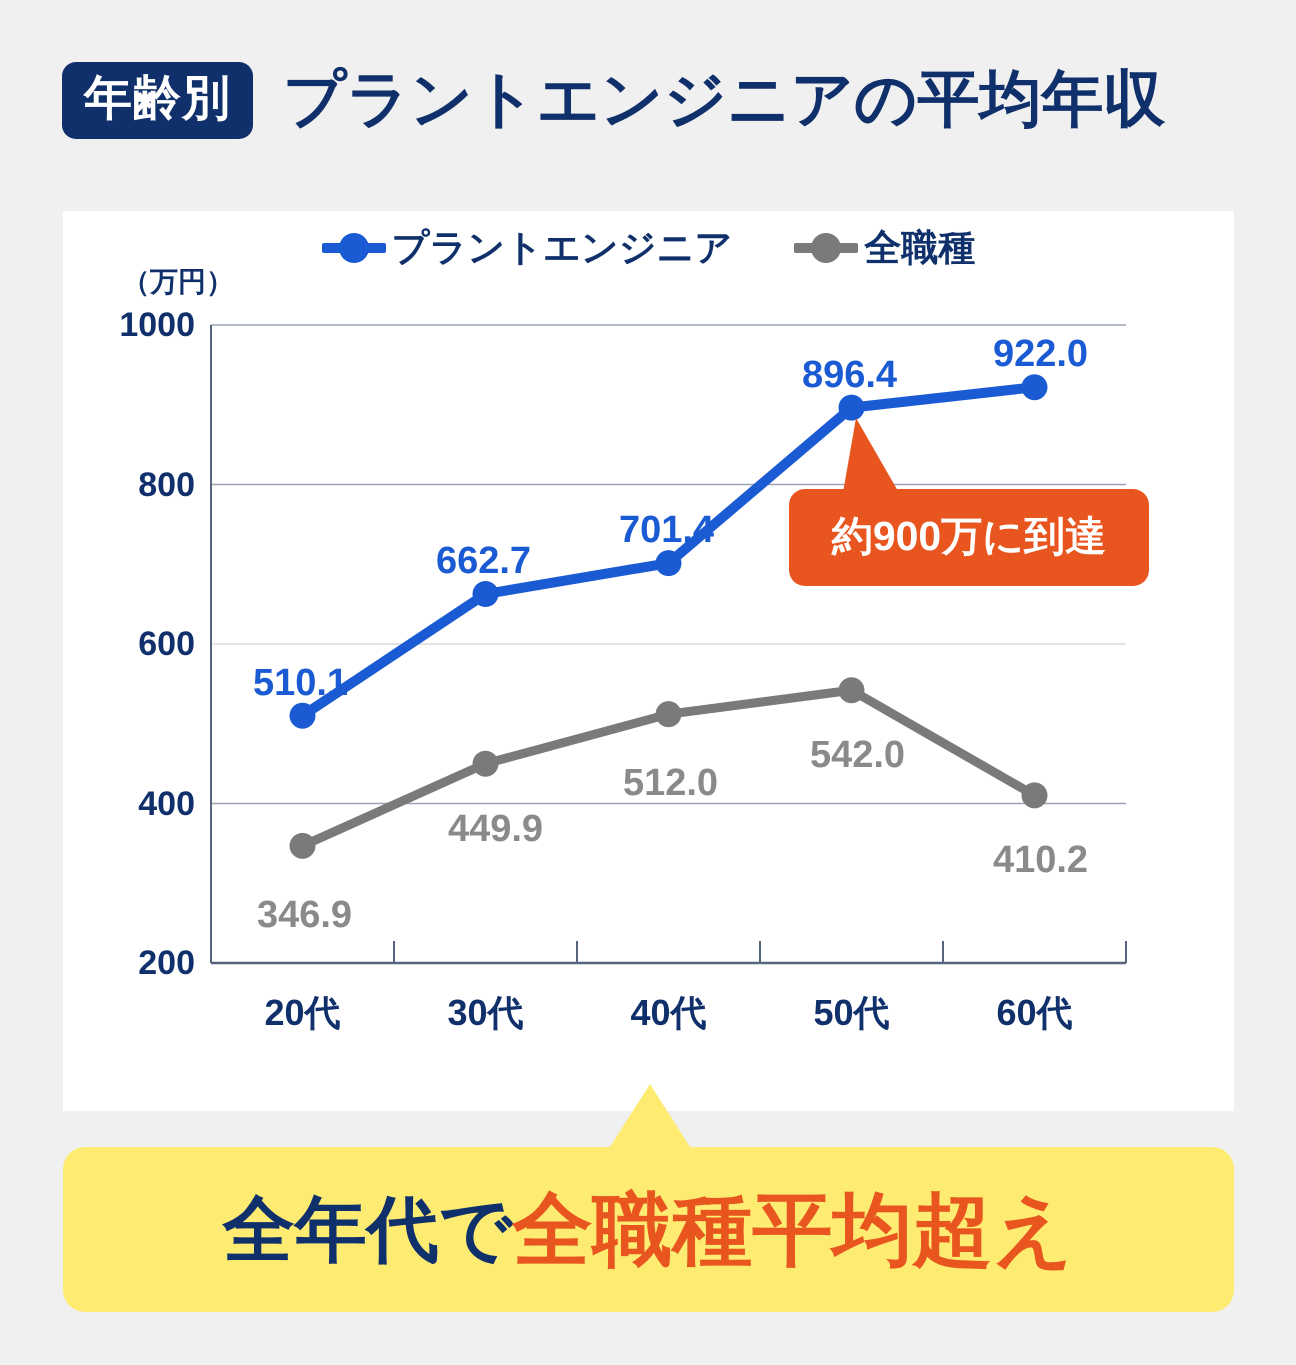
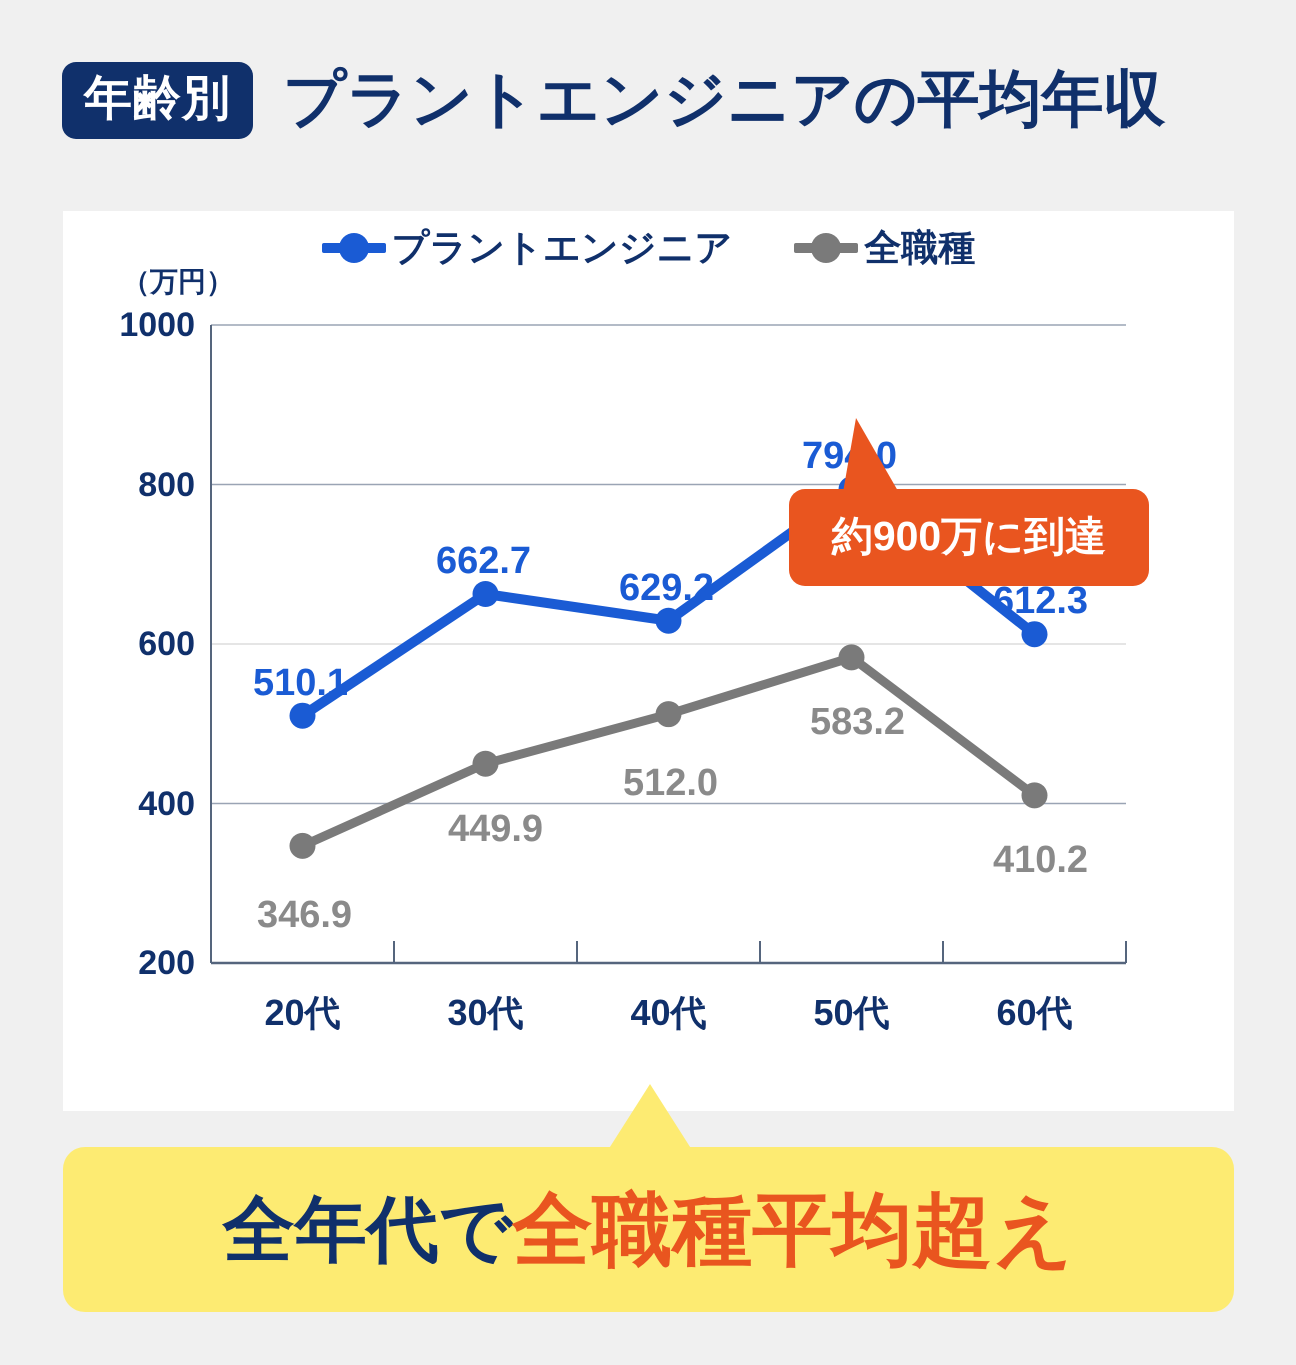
プラントエンジニア/40代: 701.4 -> 629.2
プラントエンジニア/50代: 896.4 -> 794.0
全職種/50代: 542.0 -> 583.2
プラントエンジニア/60代: 922.0 -> 612.3
